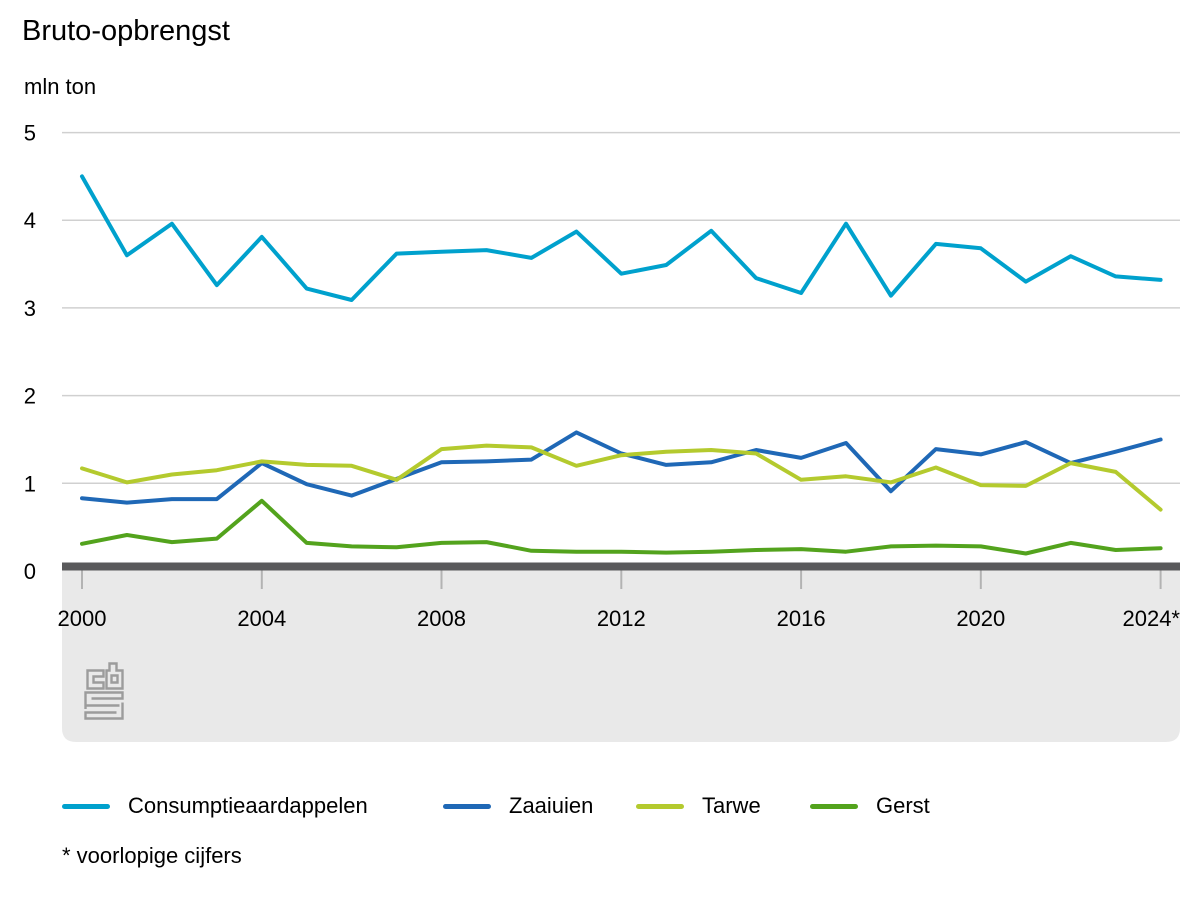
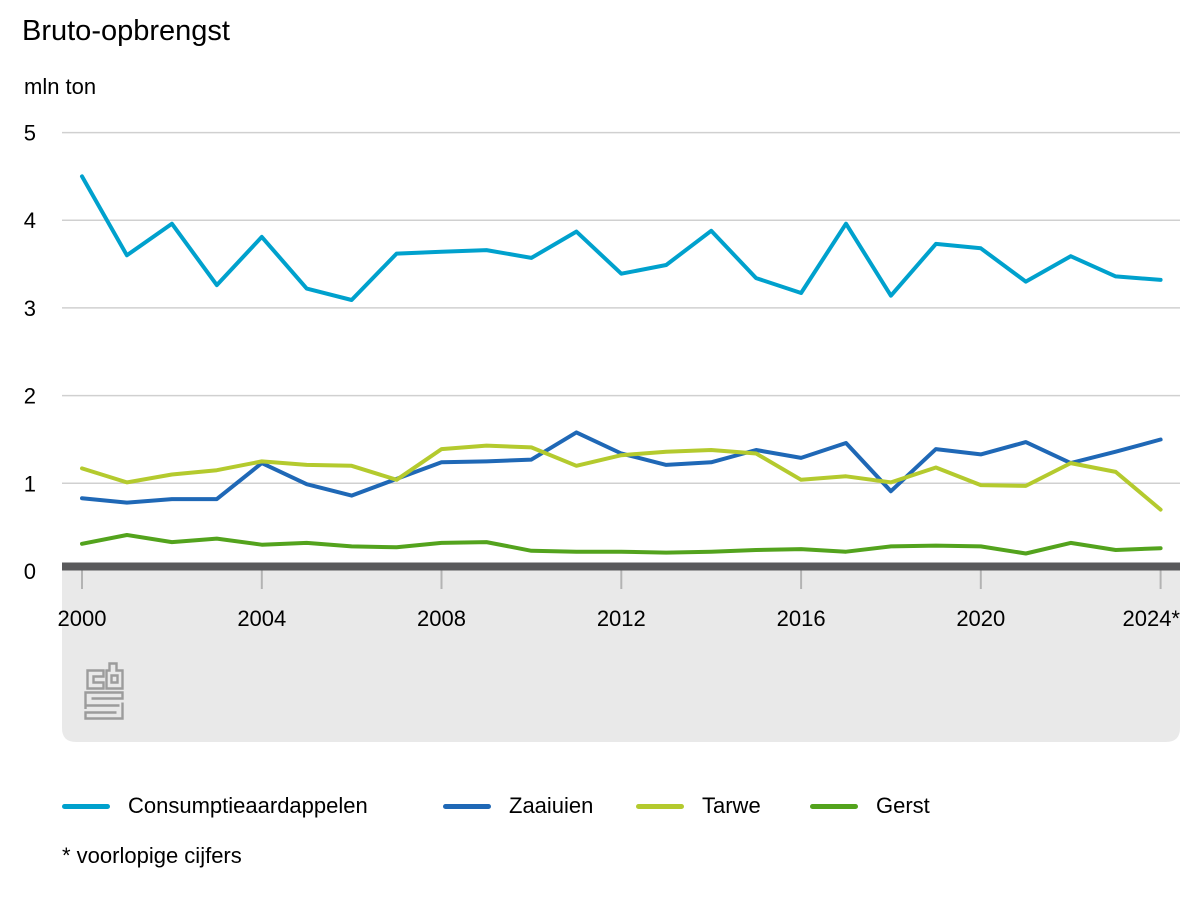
Gerst/2004: 0.8 -> 0.3
